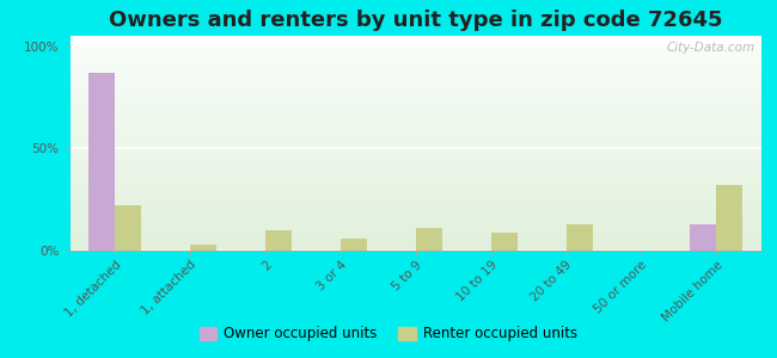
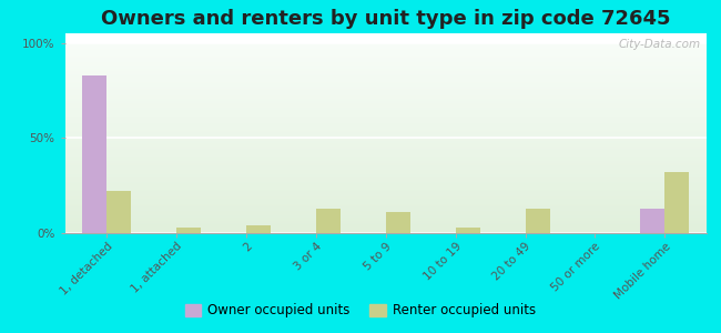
Owner occupied units/1, detached: 87% -> 83%
Renter occupied units/2: 10% -> 4%
Renter occupied units/3 or 4: 6% -> 13%
Renter occupied units/10 to 19: 9% -> 3%
